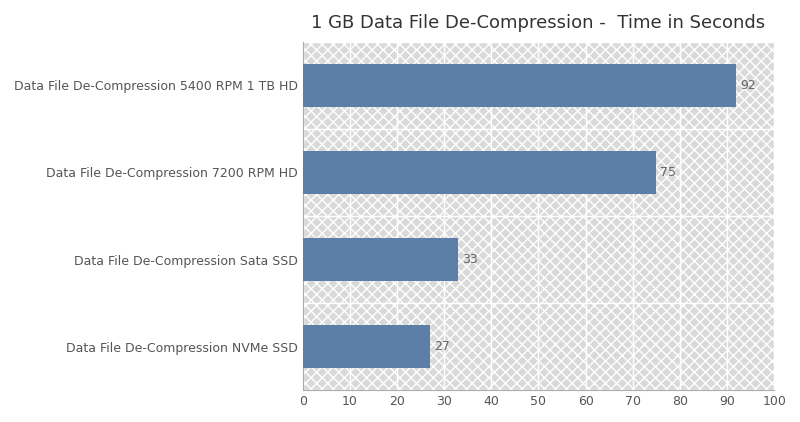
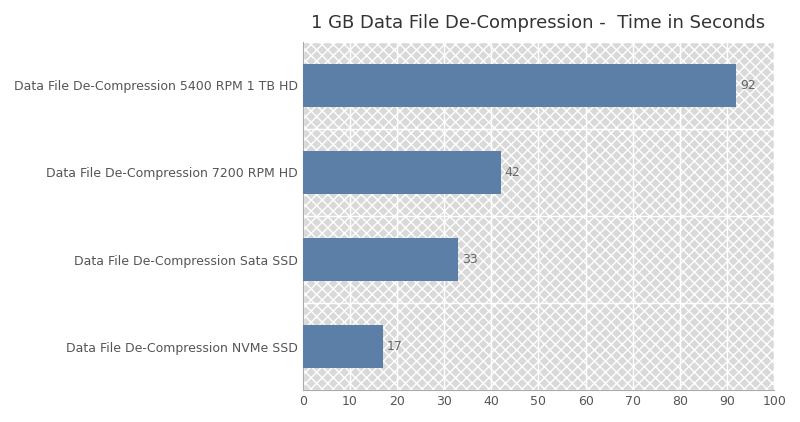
Data File De-Compression 7200 RPM HD: 75 -> 42
Data File De-Compression NVMe SSD: 27 -> 17
